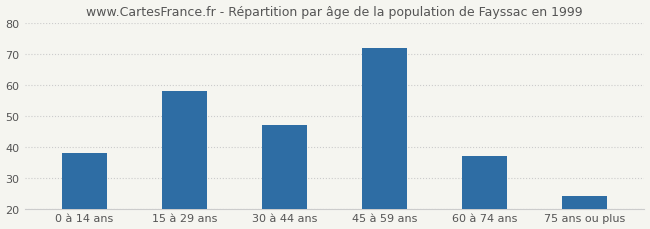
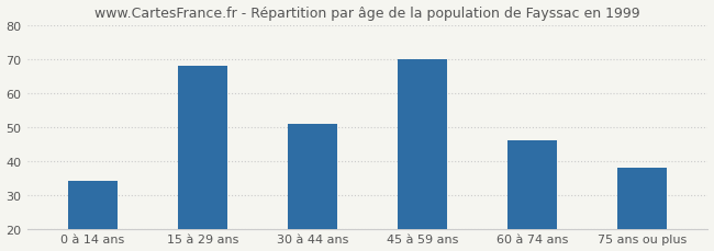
0 à 14 ans: 38 -> 34
15 à 29 ans: 58 -> 68
30 à 44 ans: 47 -> 51
45 à 59 ans: 72 -> 70
60 à 74 ans: 37 -> 46
75 ans ou plus: 24 -> 38
